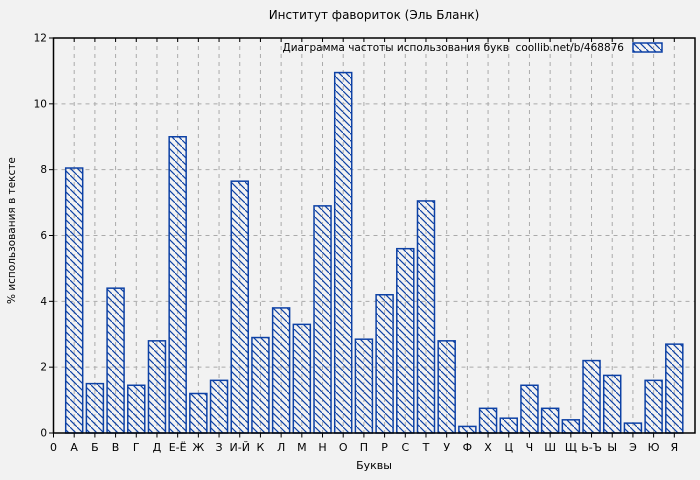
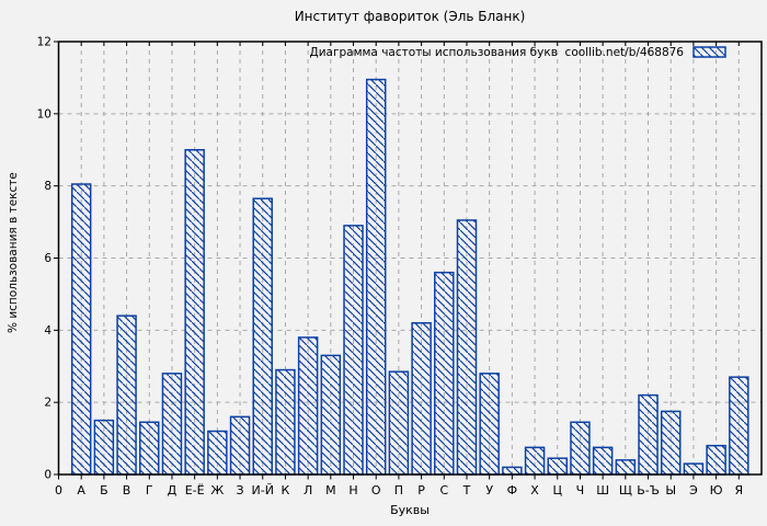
Ю: 1.6 -> 0.8
